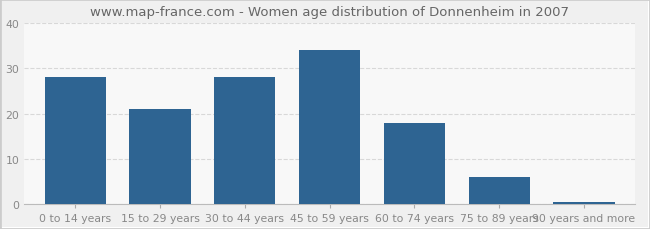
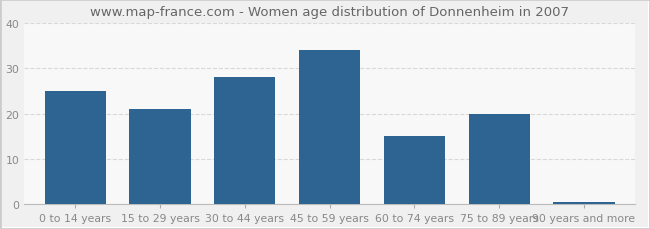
0 to 14 years: 28.0 -> 25.0
60 to 74 years: 18.0 -> 15.0
75 to 89 years: 6.0 -> 20.0
